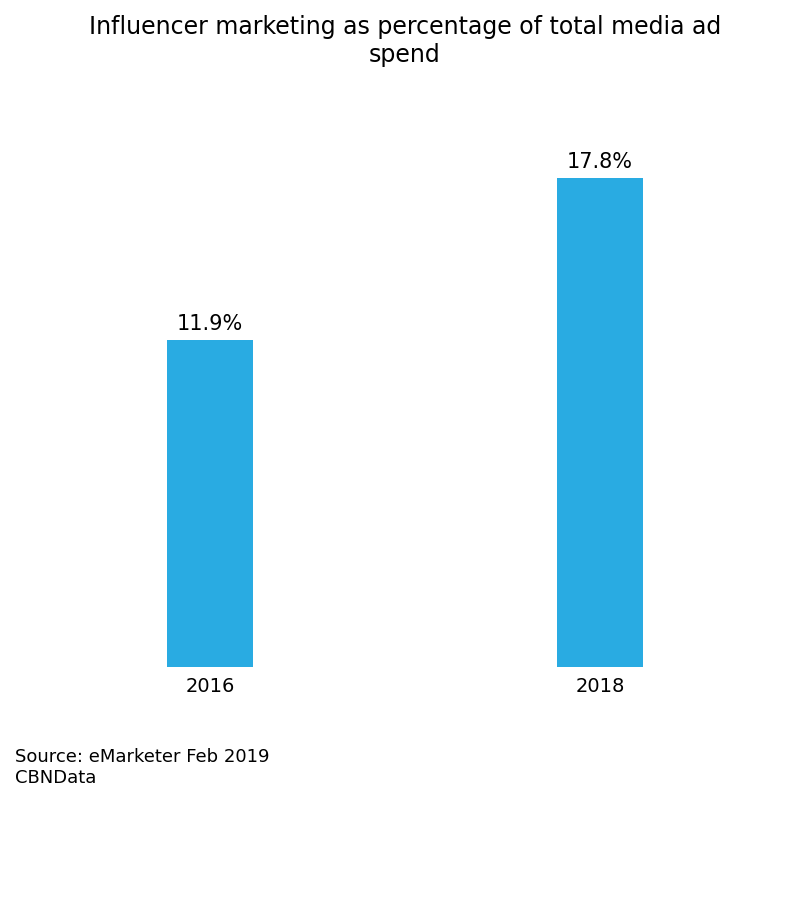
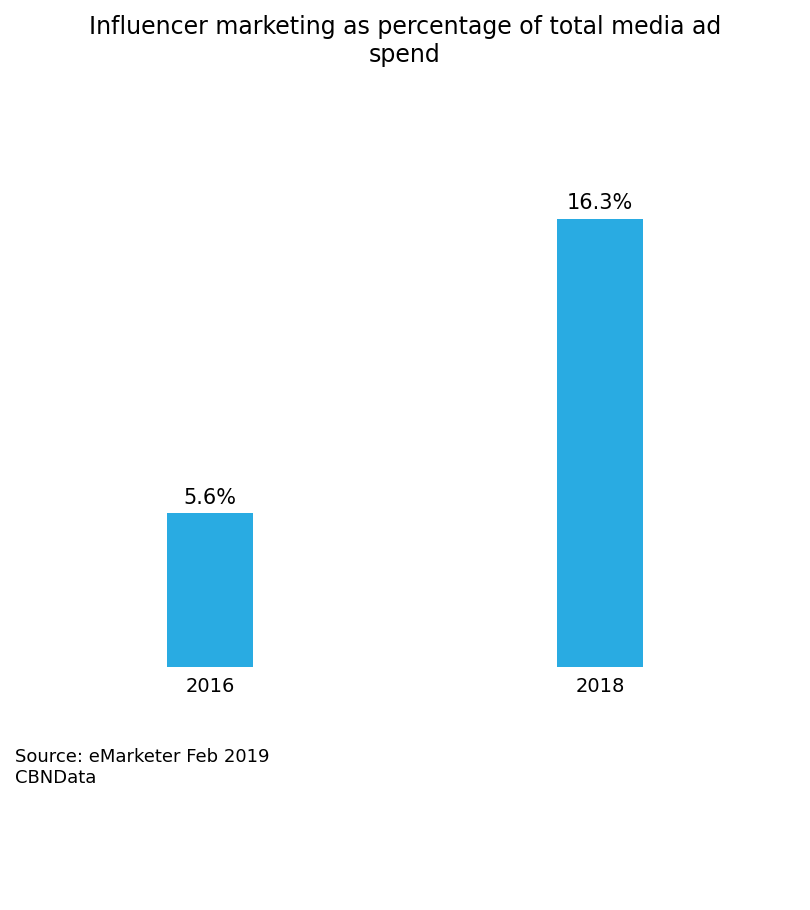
2016: 11.9% -> 5.6%
2018: 17.8% -> 16.3%
